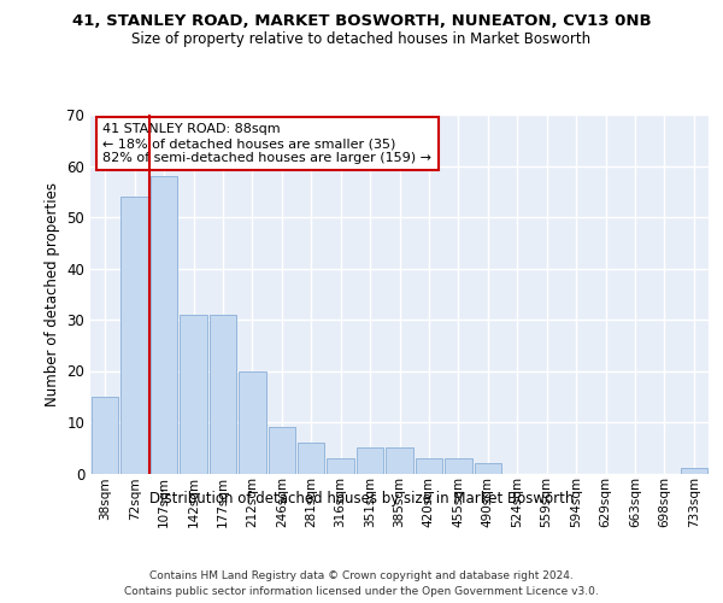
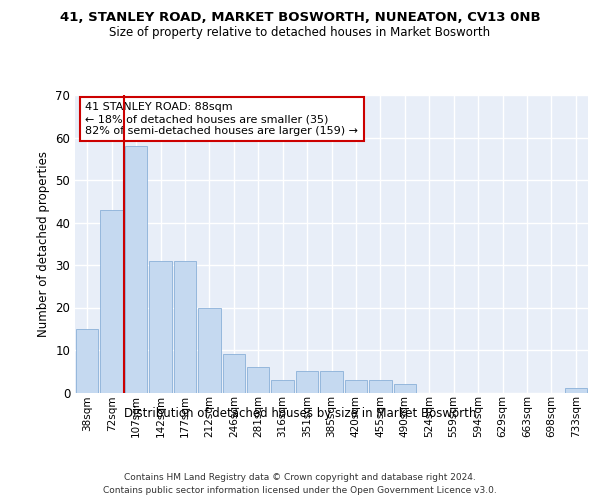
72sqm: 54 -> 43
